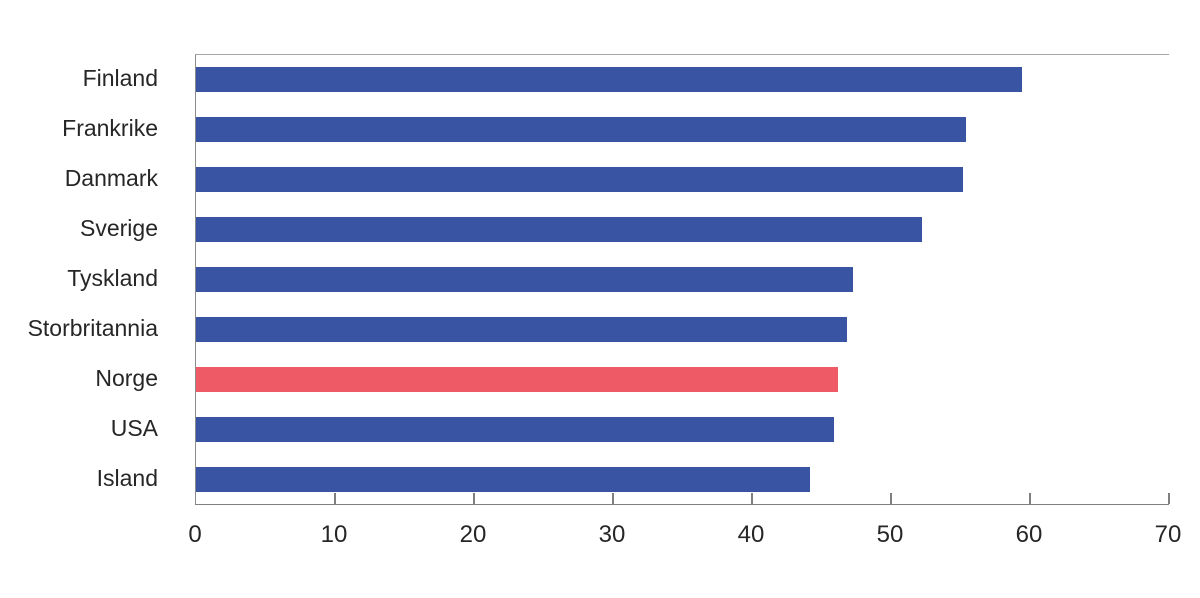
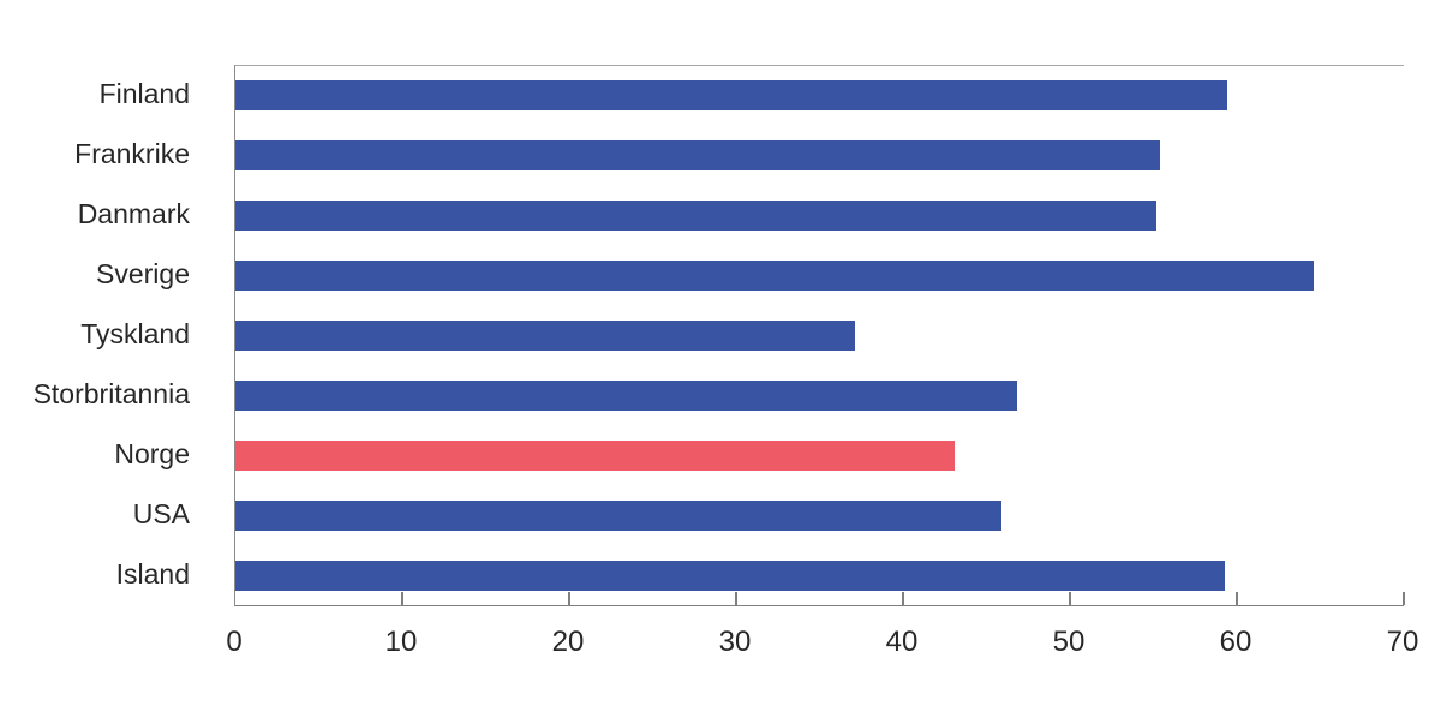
Sverige: 52.2 -> 64.6
Tyskland: 47.3 -> 37.1
Norge: 46.2 -> 43.1
Island: 44.2 -> 59.3
